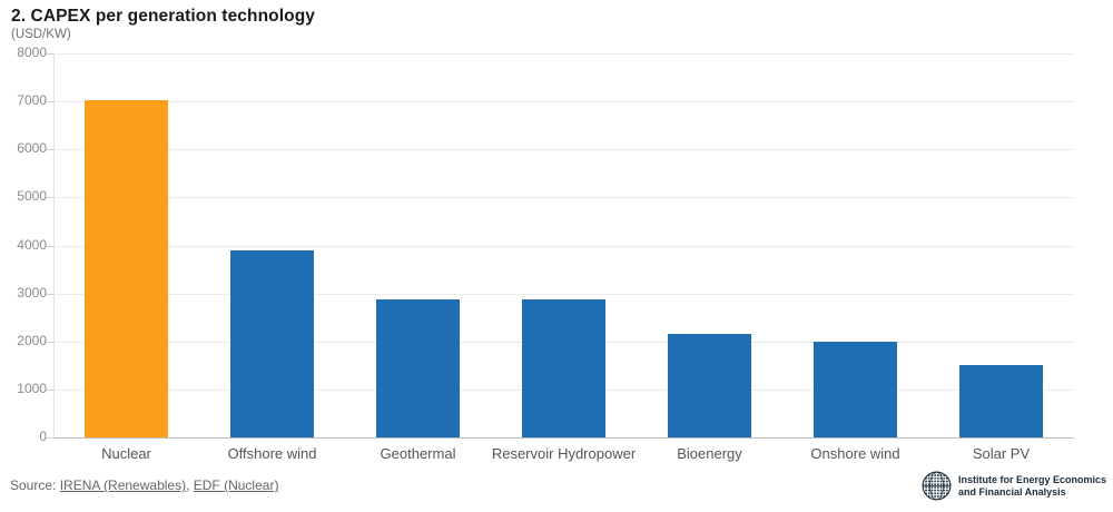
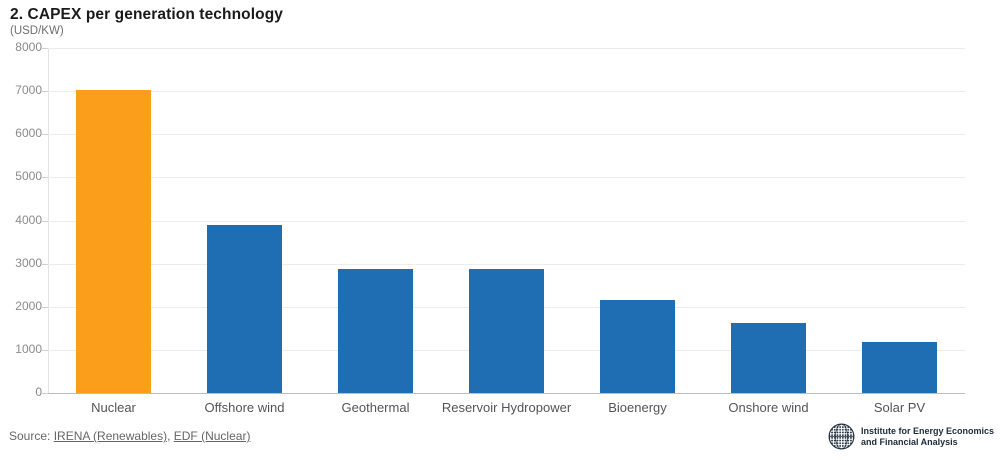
Onshore wind: 2000 -> 1600
Solar PV: 1500 -> 1200
